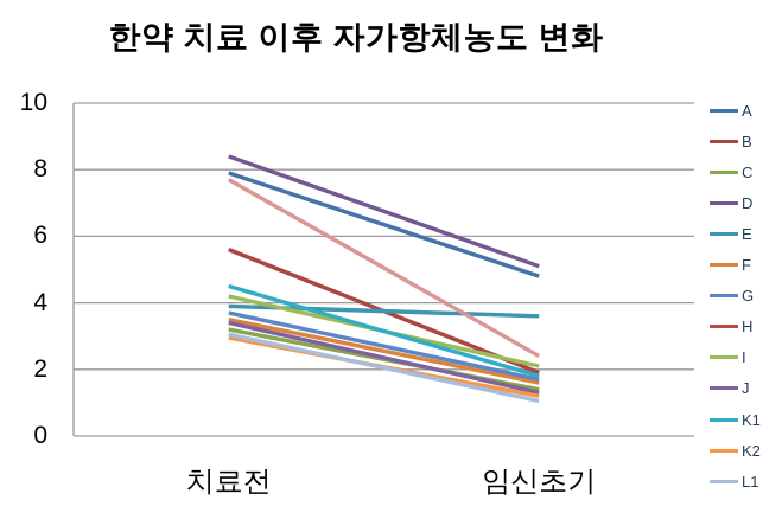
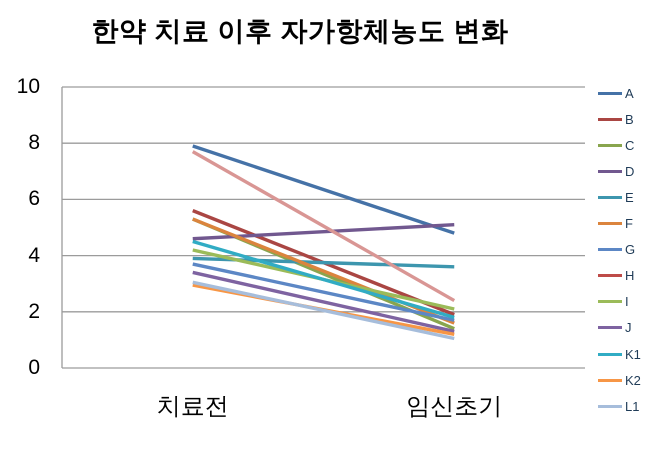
C/치료전: 3.2 -> 5.3
D/치료전: 8.4 -> 4.6
F/치료전: 3.5 -> 5.3
